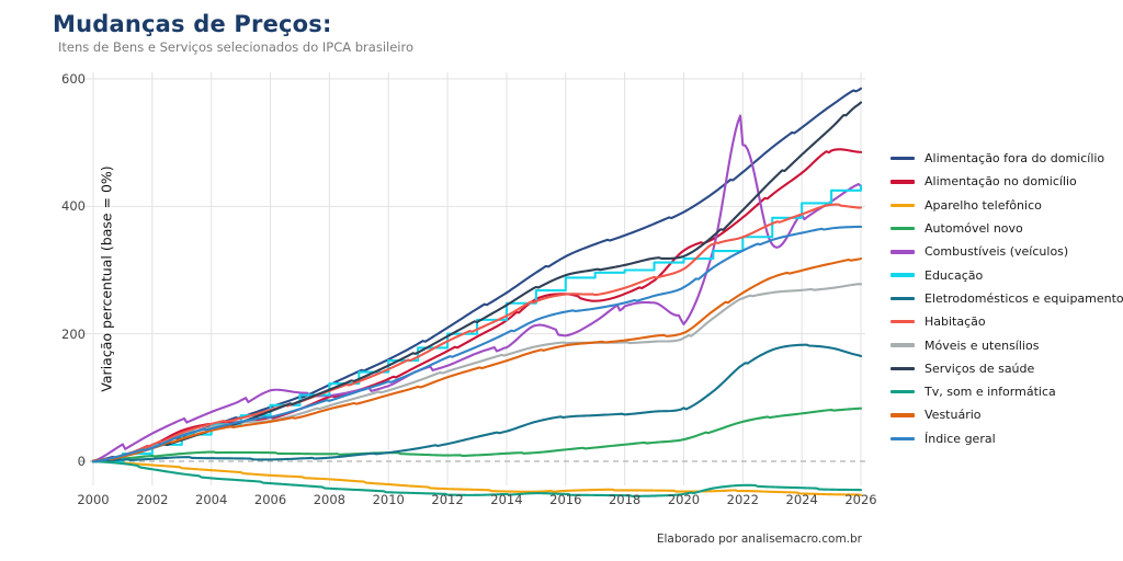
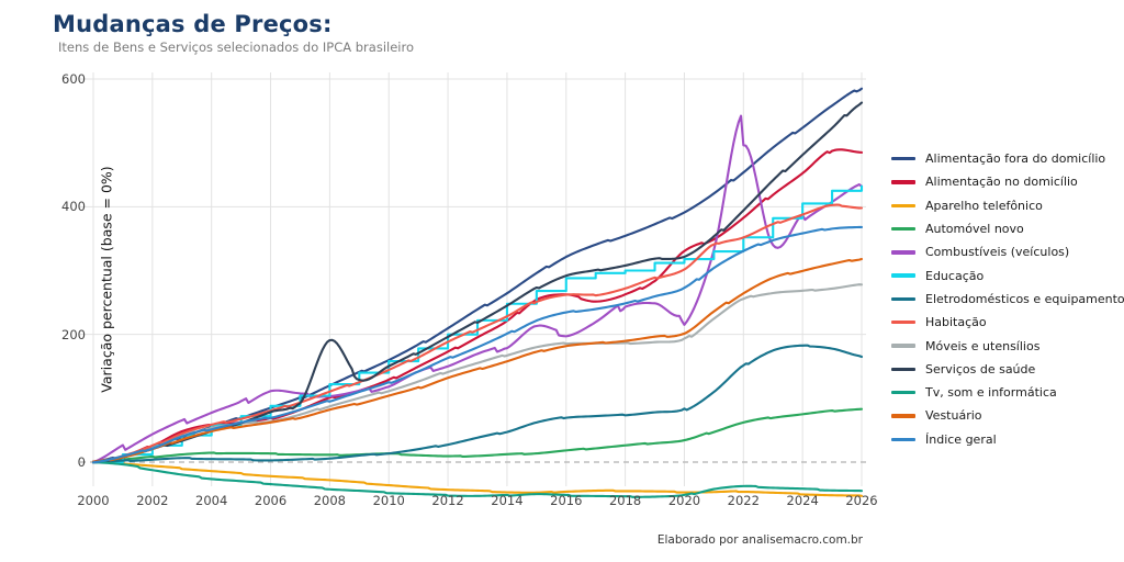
Serviços de saúde/2008: 110 -> 190
